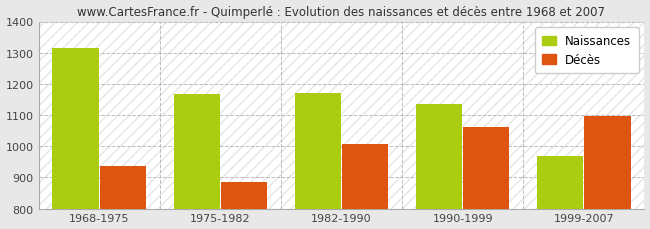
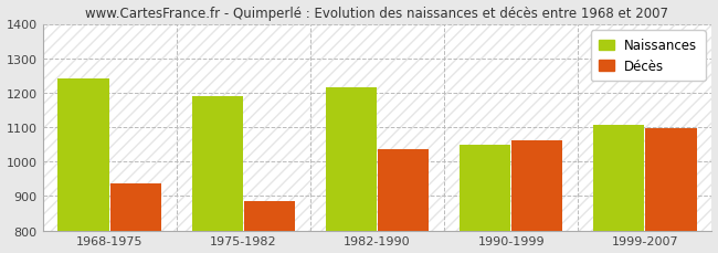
Naissances/1968-1975: 1315 -> 1240
Naissances/1975-1982: 1168 -> 1190
Naissances/1982-1990: 1172 -> 1215
Décès/1982-1990: 1008 -> 1035
Naissances/1990-1999: 1136 -> 1050
Naissances/1999-2007: 968 -> 1105
